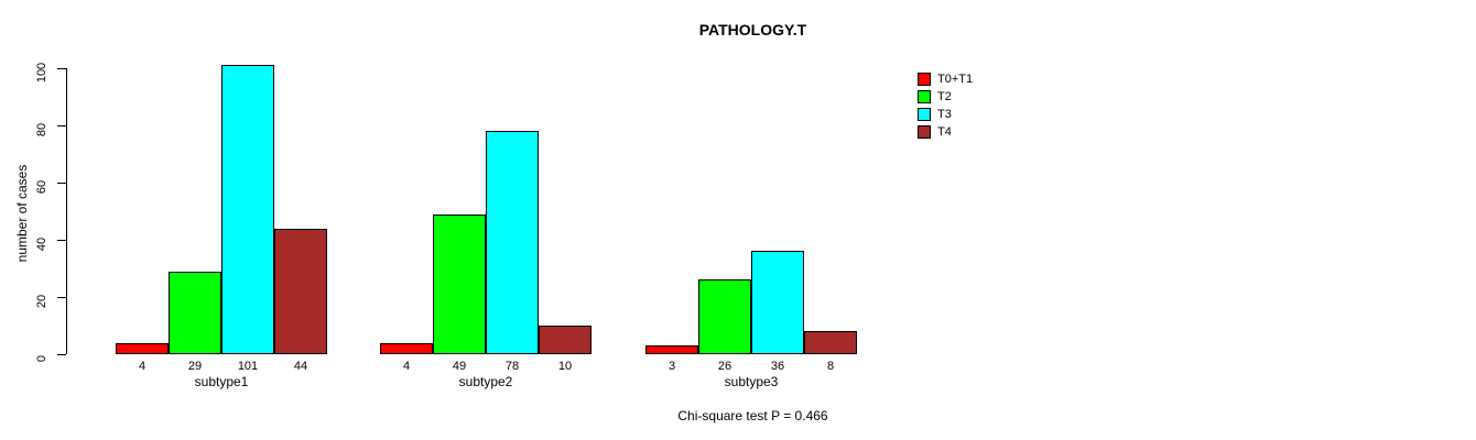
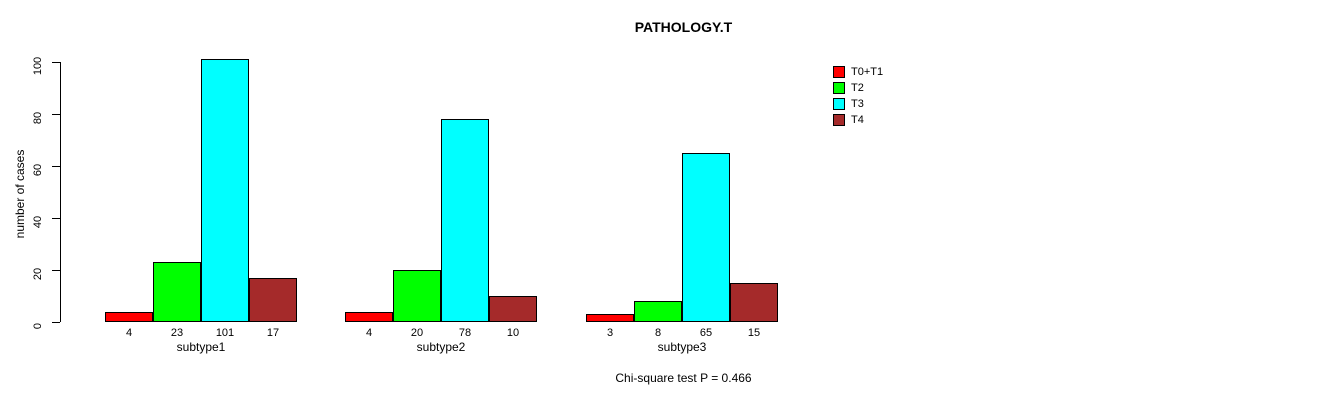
T2/subtype1: 29 -> 23
T4/subtype1: 44 -> 17
T2/subtype2: 49 -> 20
T2/subtype3: 26 -> 8
T3/subtype3: 36 -> 65
T4/subtype3: 8 -> 15
